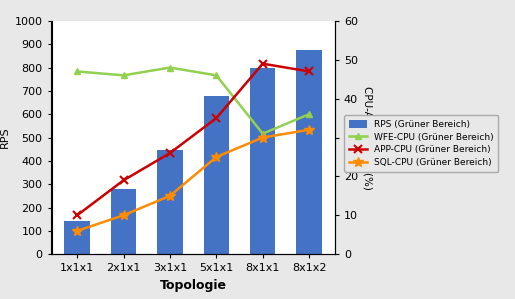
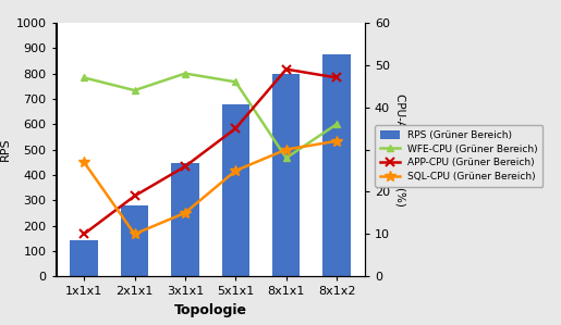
SQL-CPU (Grüner Bereich)/1x1x1: 6 -> 27
WFE-CPU (Grüner Bereich)/2x1x1: 46 -> 44
WFE-CPU (Grüner Bereich)/8x1x1: 31 -> 28
